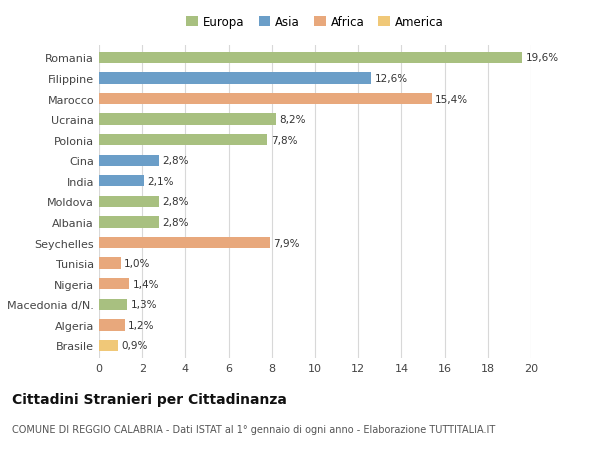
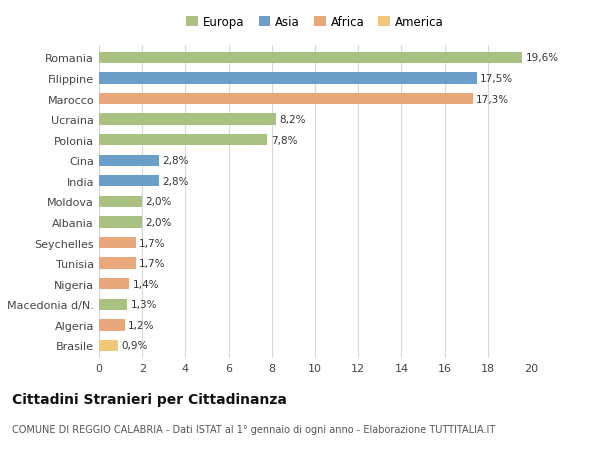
Filippine: 12,6% -> 17,5%
Marocco: 15,4% -> 17,3%
India: 2,1% -> 2,8%
Moldova: 2,8% -> 2,0%
Albania: 2,8% -> 2,0%
Seychelles: 7,9% -> 1,7%
Tunisia: 1,0% -> 1,7%
